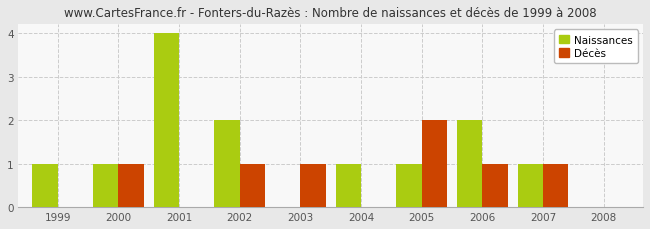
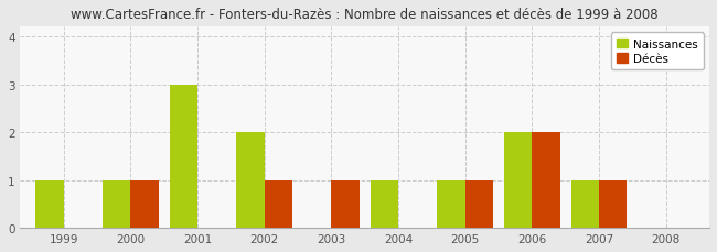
Naissances/2001: 4 -> 3
Décès/2005: 2 -> 1
Décès/2006: 1 -> 2
